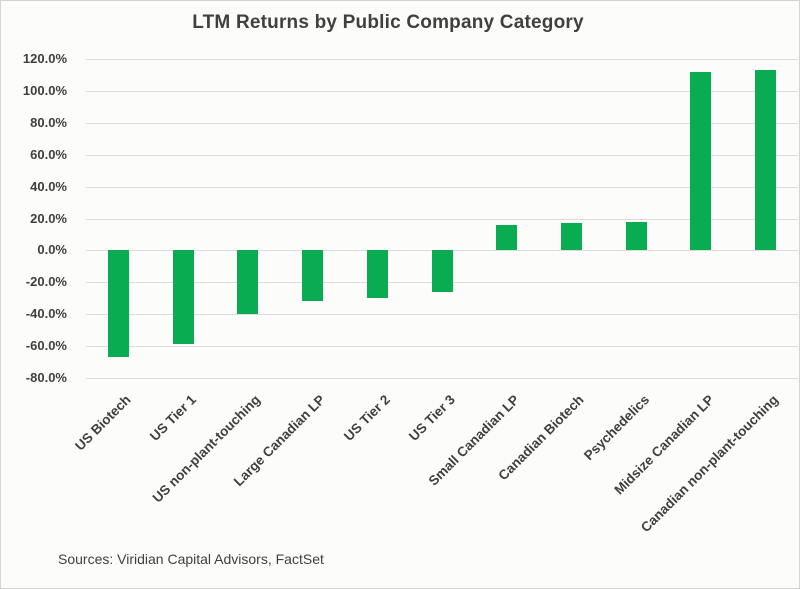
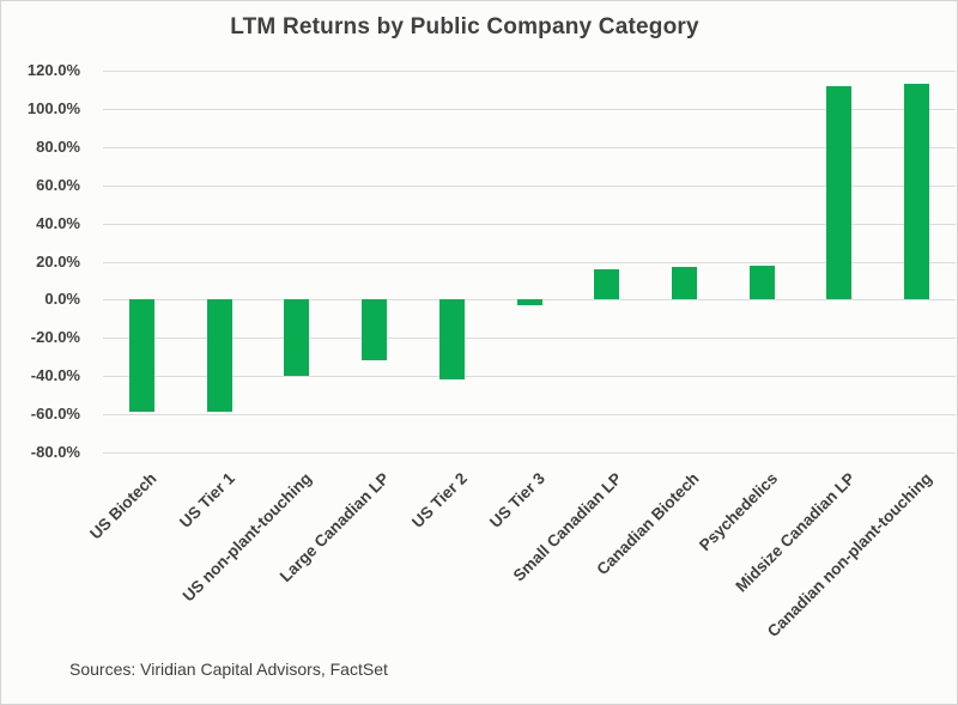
US Biotech: -67% -> -59%
US Tier 2: -30% -> -42%
US Tier 3: -26% -> -3%
